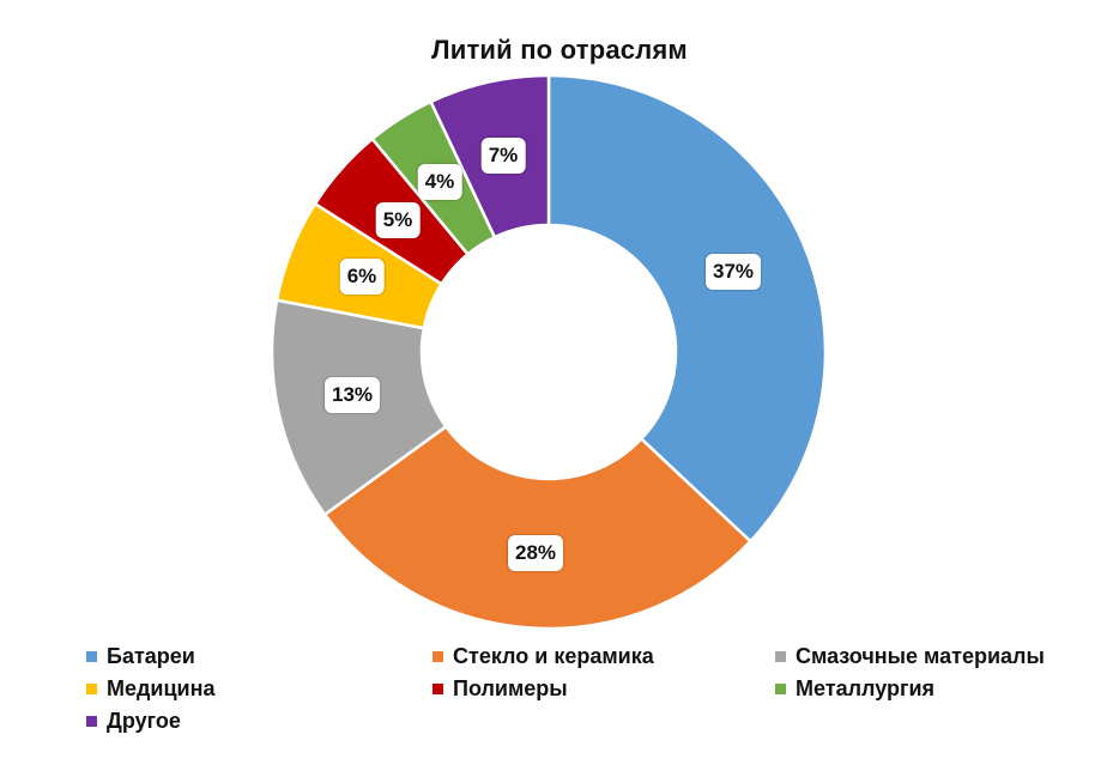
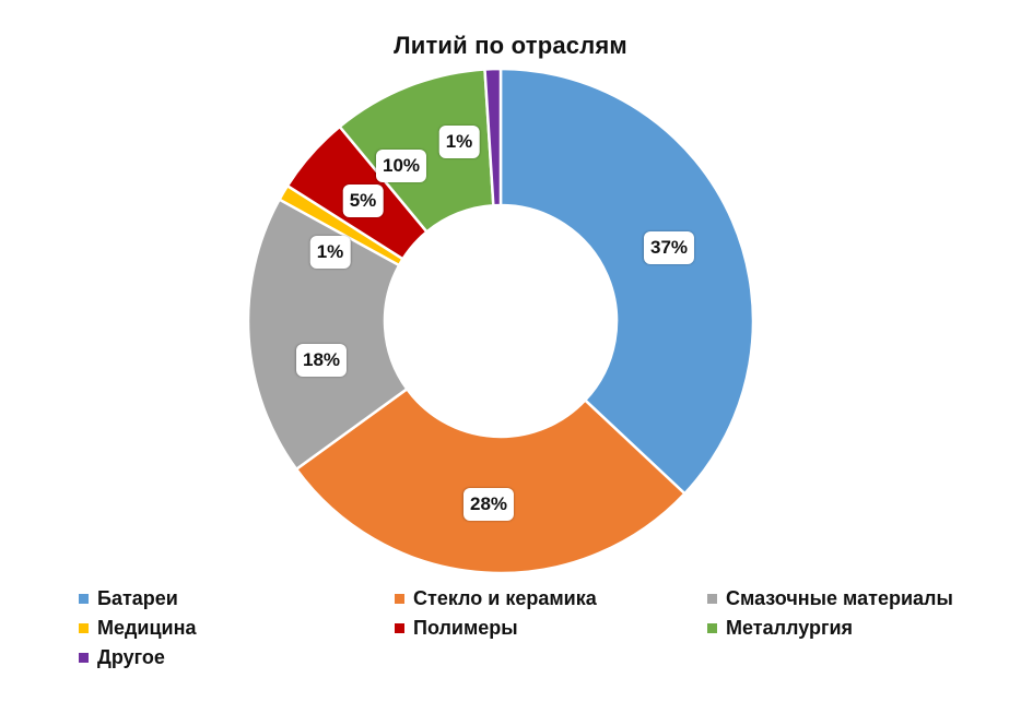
Смазочные материалы: 13% -> 18%
Медицина: 6% -> 1%
Металлургия: 4% -> 10%
Другое: 7% -> 1%
